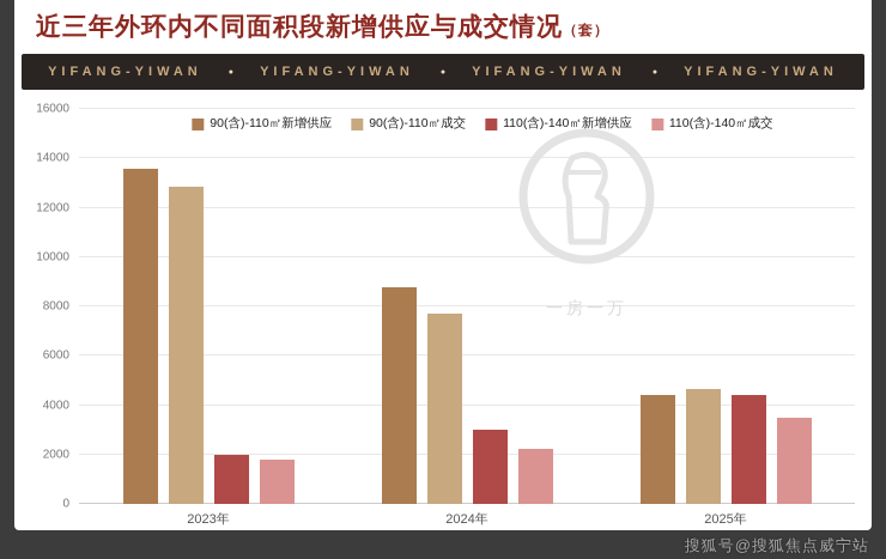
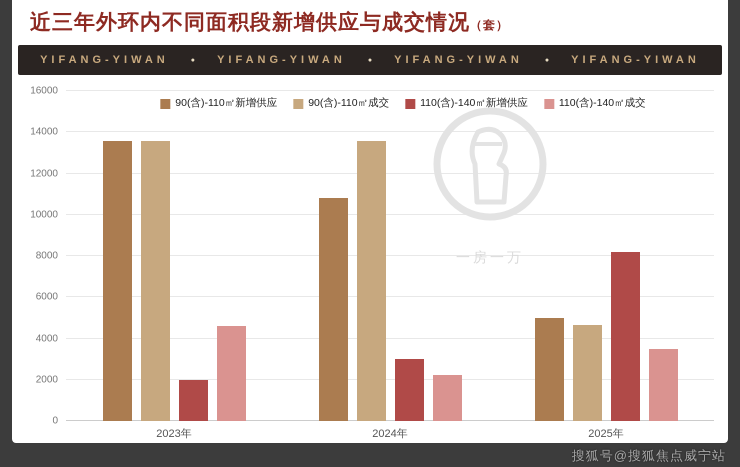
90(含)-110㎡成交/2023年: 12800 -> 13600
110(含)-140㎡成交/2023年: 1800 -> 4600
90(含)-110㎡新增供应/2024年: 8800 -> 10800
90(含)-110㎡成交/2024年: 7700 -> 13600
90(含)-110㎡新增供应/2025年: 4400 -> 5000
110(含)-140㎡新增供应/2025年: 4400 -> 8200
